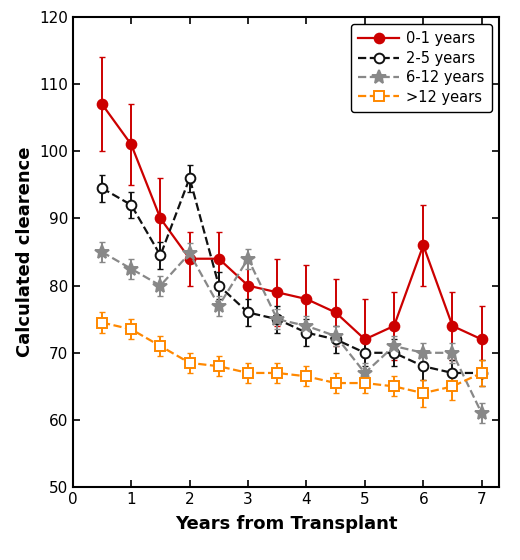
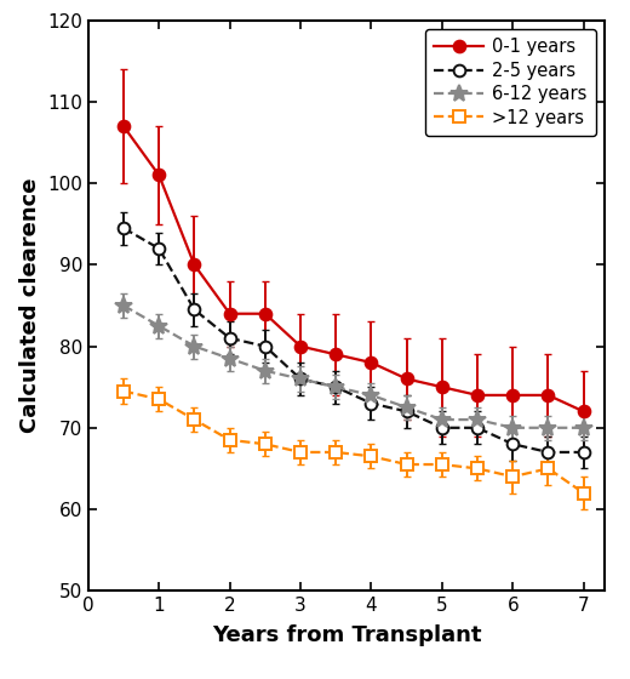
2-5 years/2: 96.0 -> 81.0
6-12 years/2: 84.8 -> 78.5
6-12 years/3: 84.0 -> 76.0
0-1 years/5: 72 -> 75
6-12 years/5: 67.0 -> 71.0
0-1 years/6: 86 -> 74
6-12 years/7: 61.0 -> 70.0
>12 years/7: 67.0 -> 62.0
